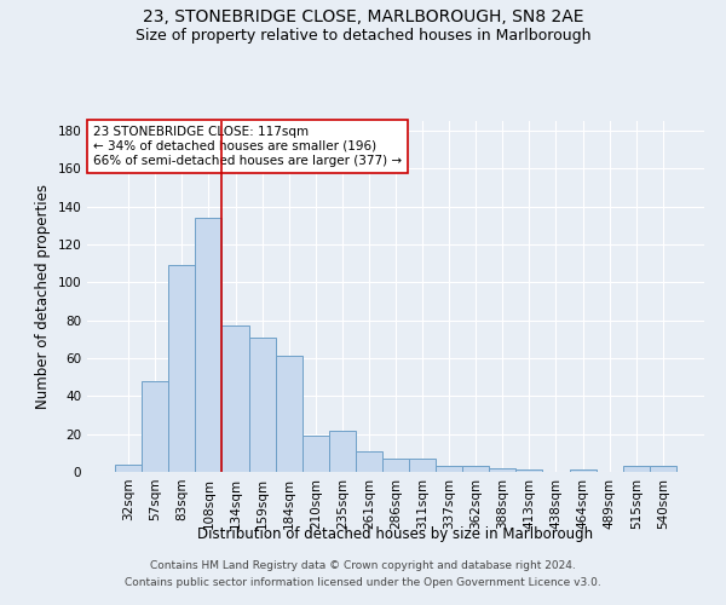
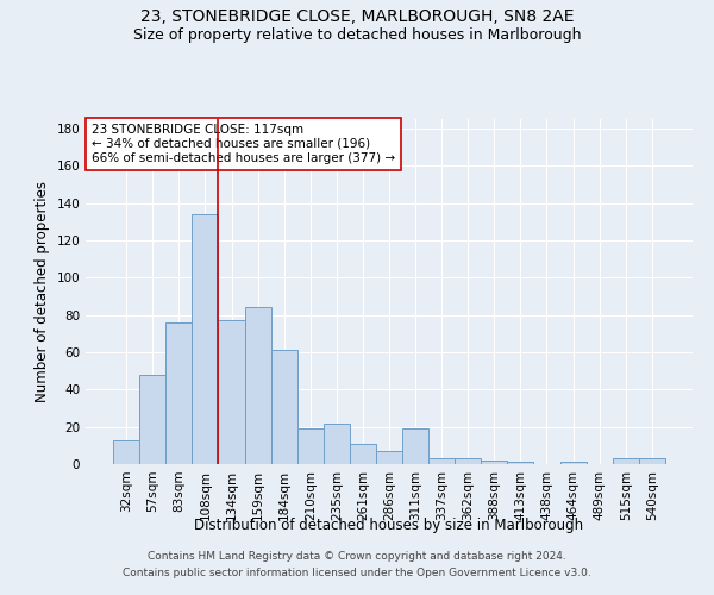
32sqm: 4 -> 13
83sqm: 109 -> 76
159sqm: 71 -> 84
311sqm: 7 -> 19
